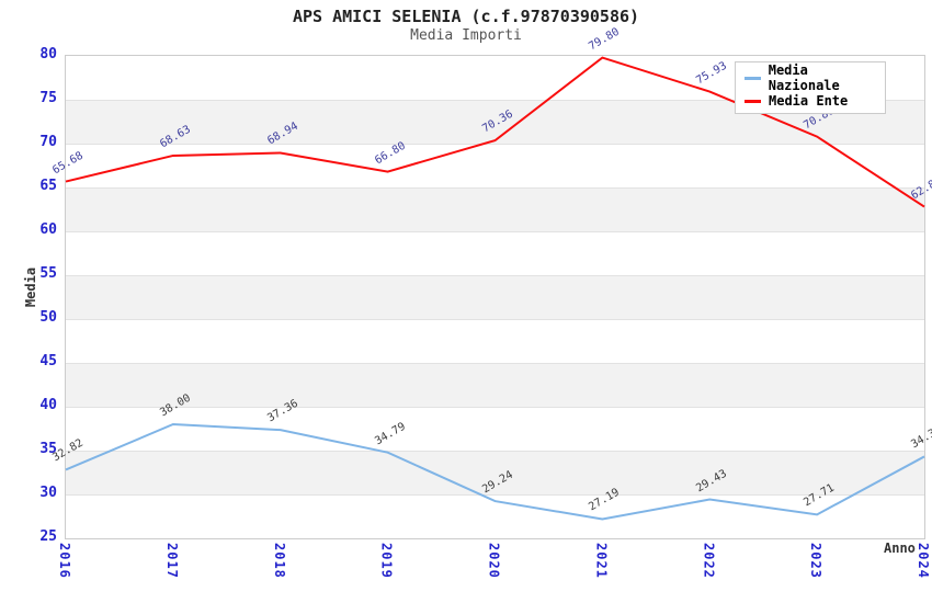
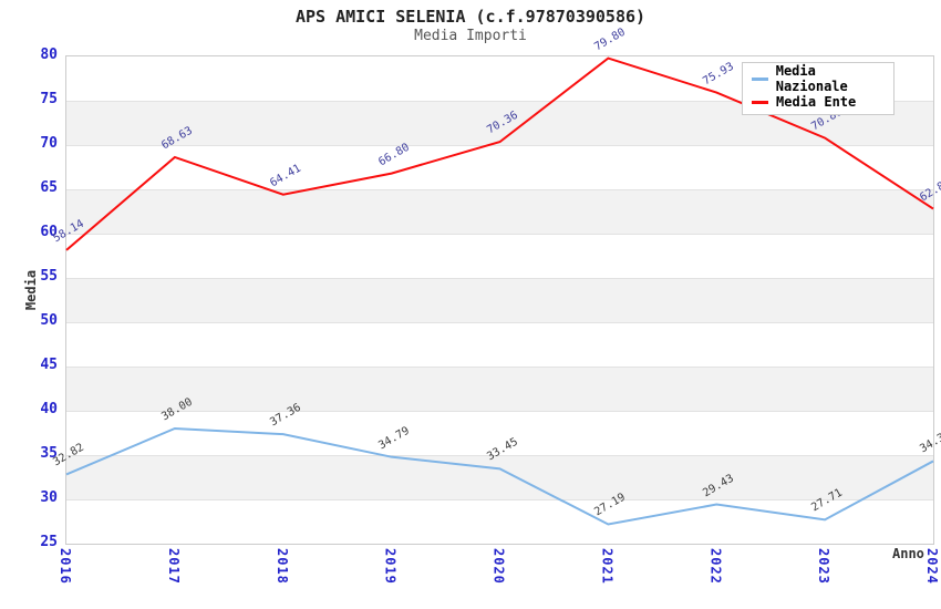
Media Ente/2016: 65.68 -> 58.14
Media Ente/2018: 68.94 -> 64.41
Media Nazionale/2020: 29.24 -> 33.45
